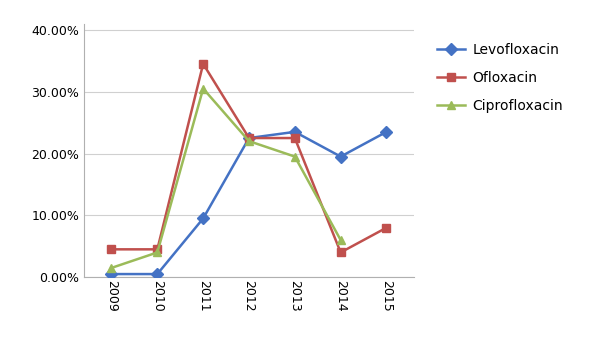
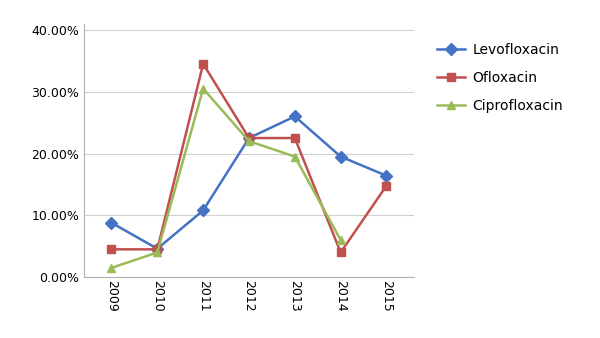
Levofloxacin/2009: 0.5% -> 8.8%
Levofloxacin/2010: 0.5% -> 4.6%
Levofloxacin/2011: 9.5% -> 10.8%
Levofloxacin/2013: 23.5% -> 26.0%
Levofloxacin/2015: 23.5% -> 16.4%
Ofloxacin/2015: 8.0% -> 14.8%
